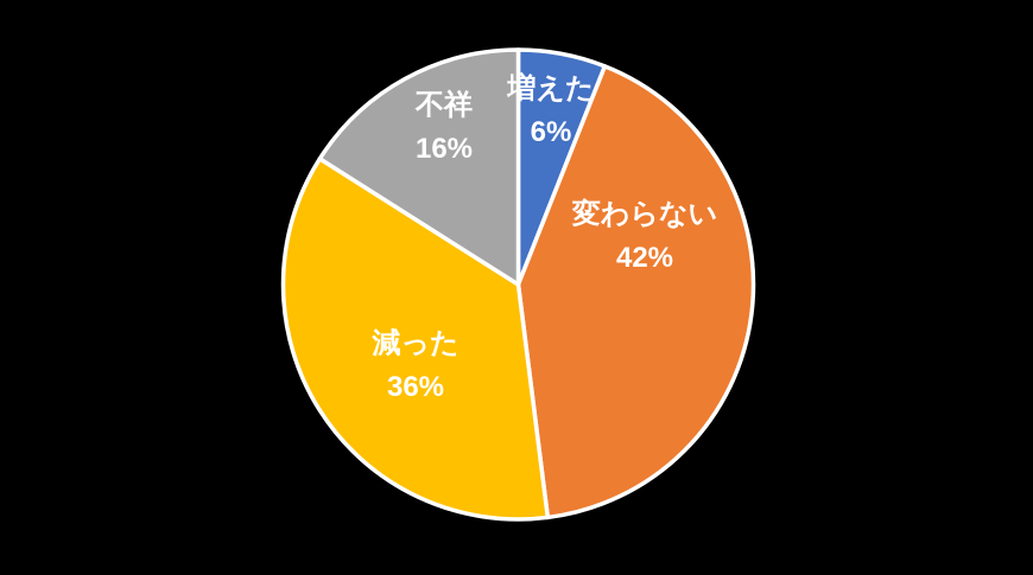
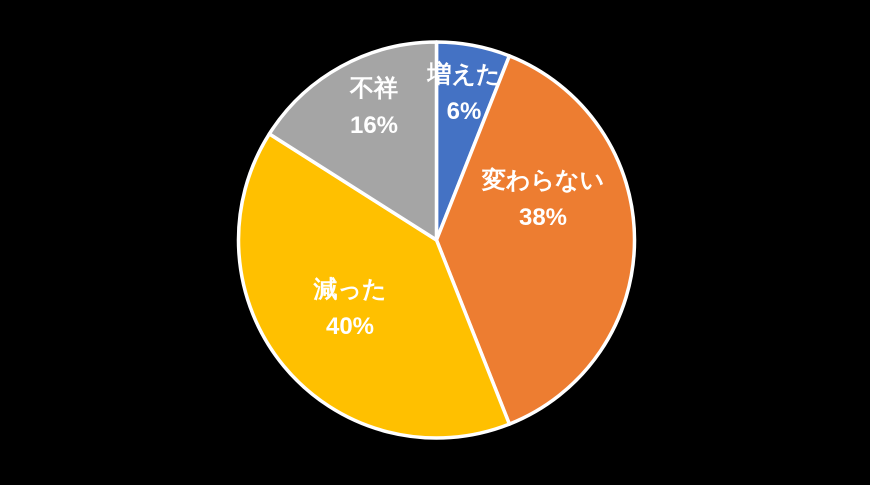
変わらない: 42% -> 38%
減った: 36% -> 40%
